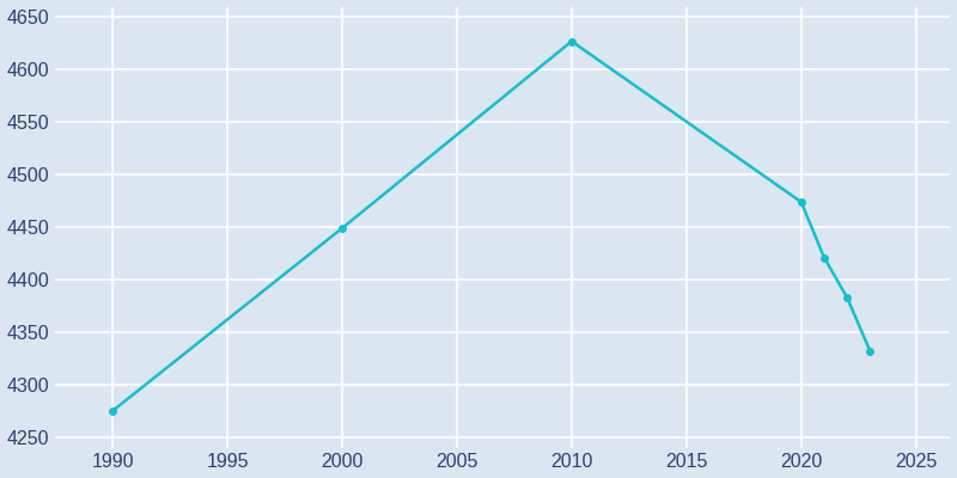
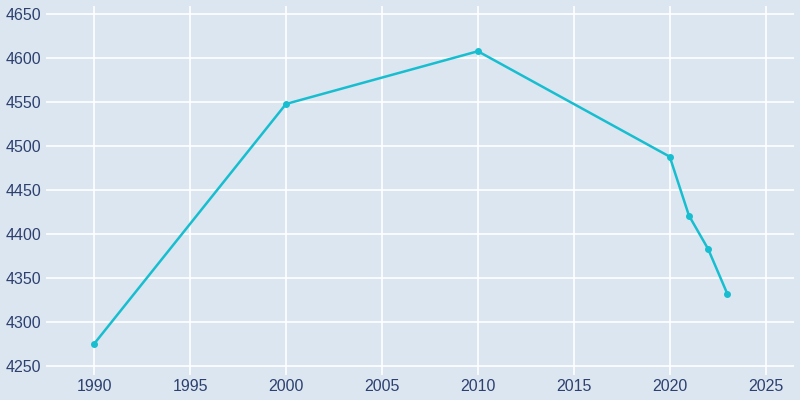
2000: 4449 -> 4548
2010: 4627 -> 4608
2020: 4474 -> 4488
